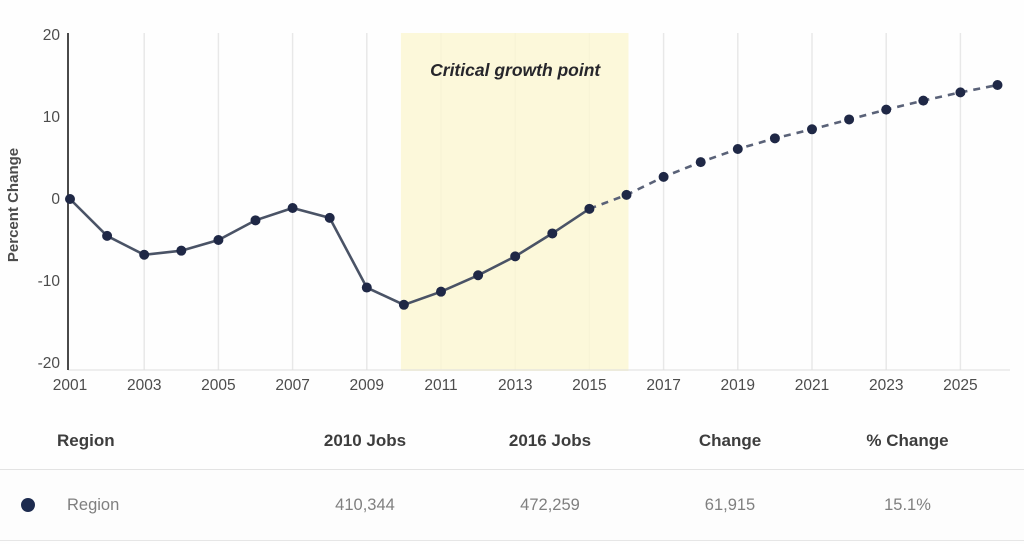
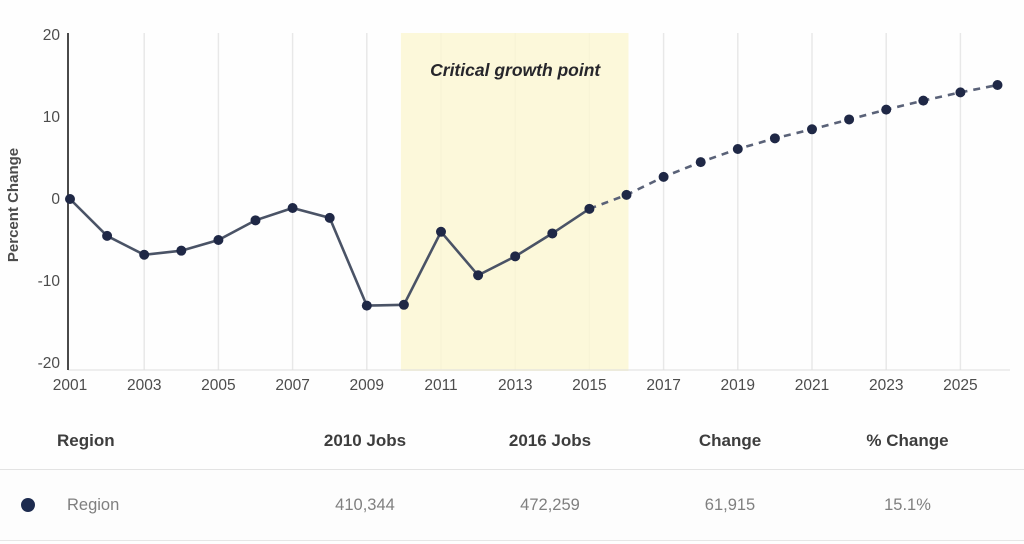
2009: -11 -> -13
2011: -11 -> -4
